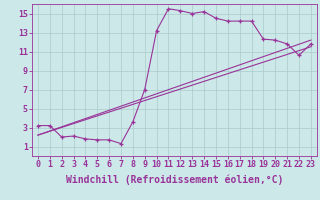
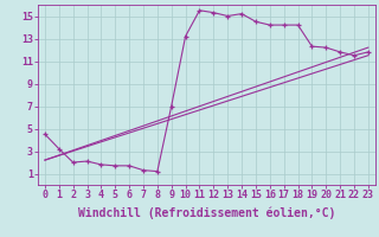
0: 3.2 -> 4.5
8: 3.6 -> 1.2
22: 10.6 -> 11.5
